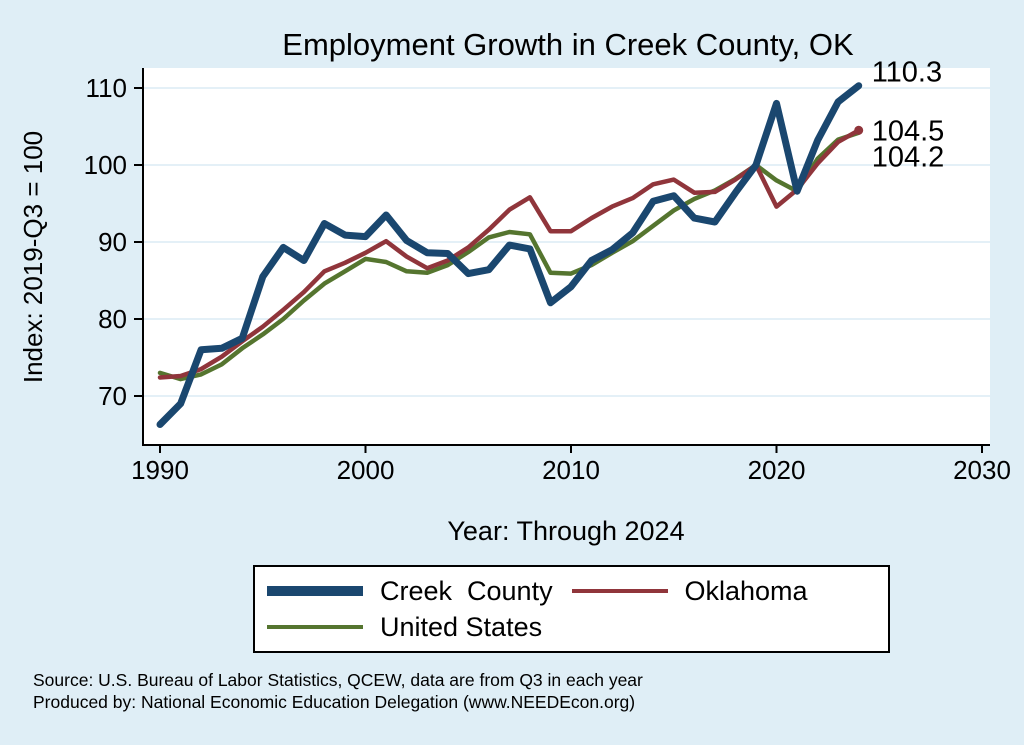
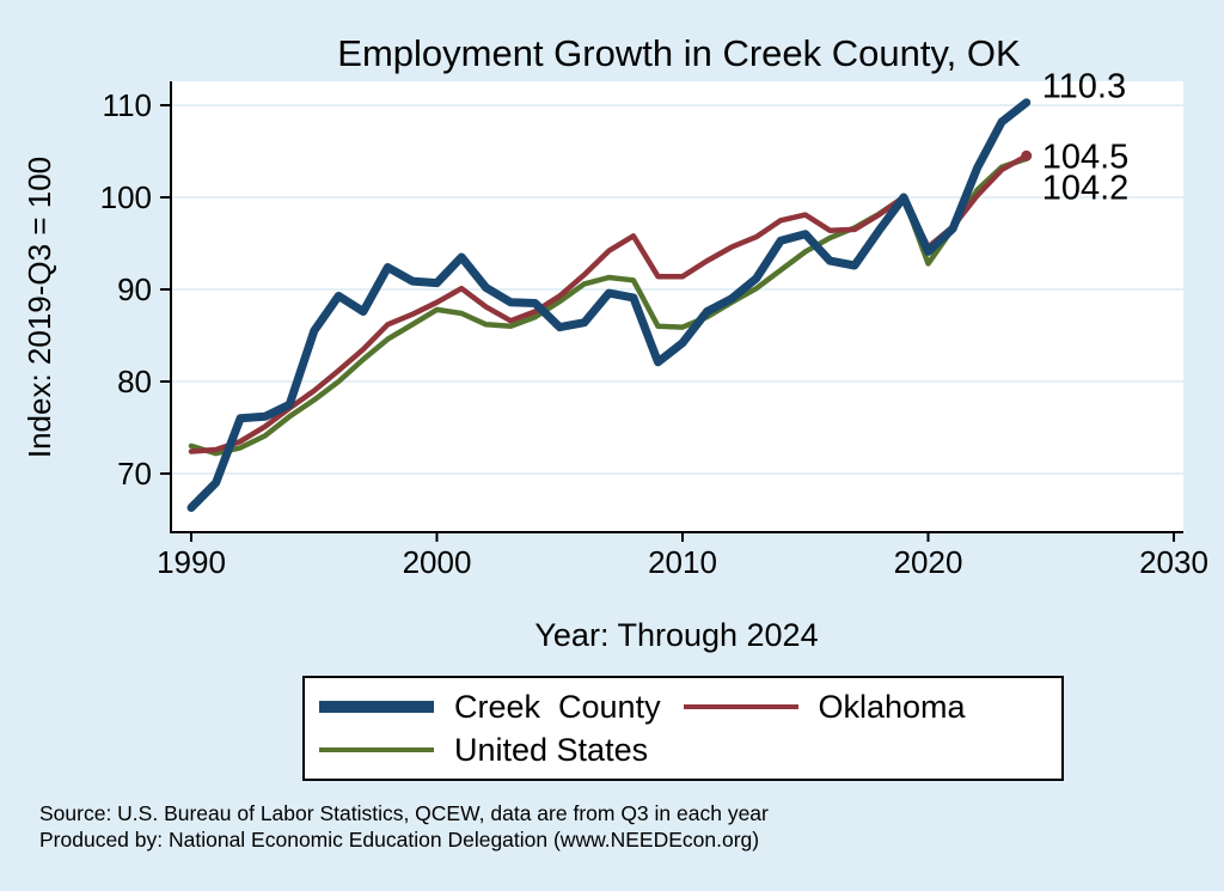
Creek County/2020: 108 -> 94
United States/2020: 98 -> 93
